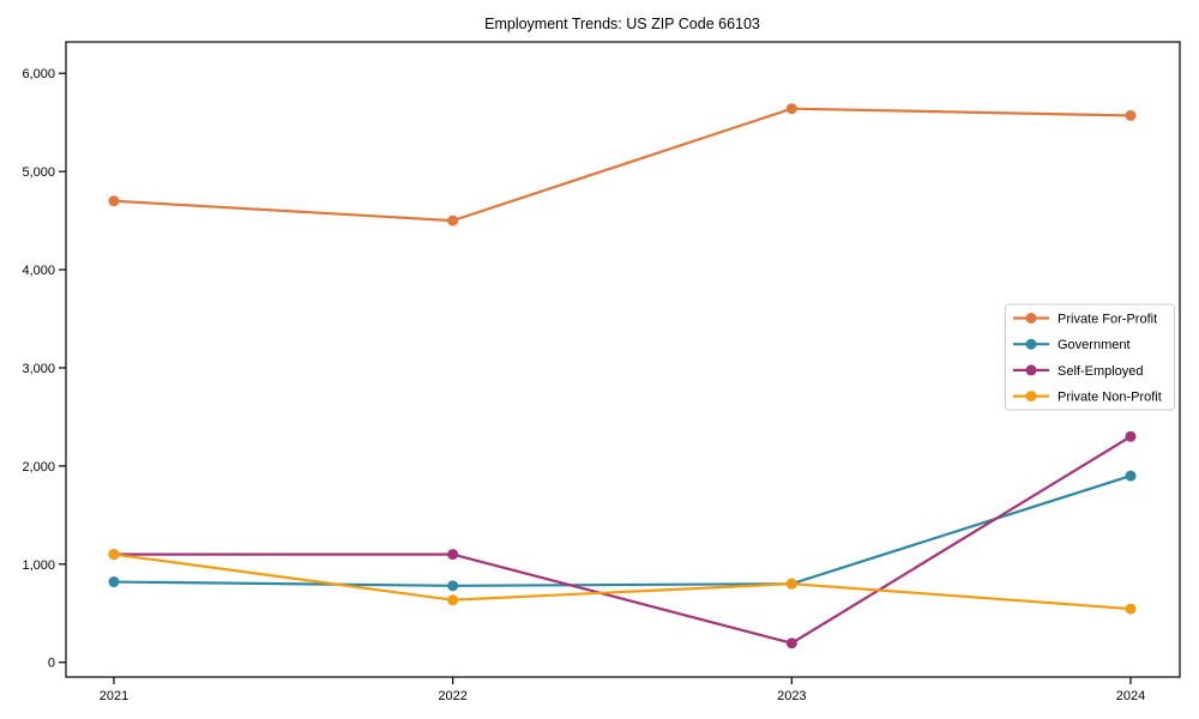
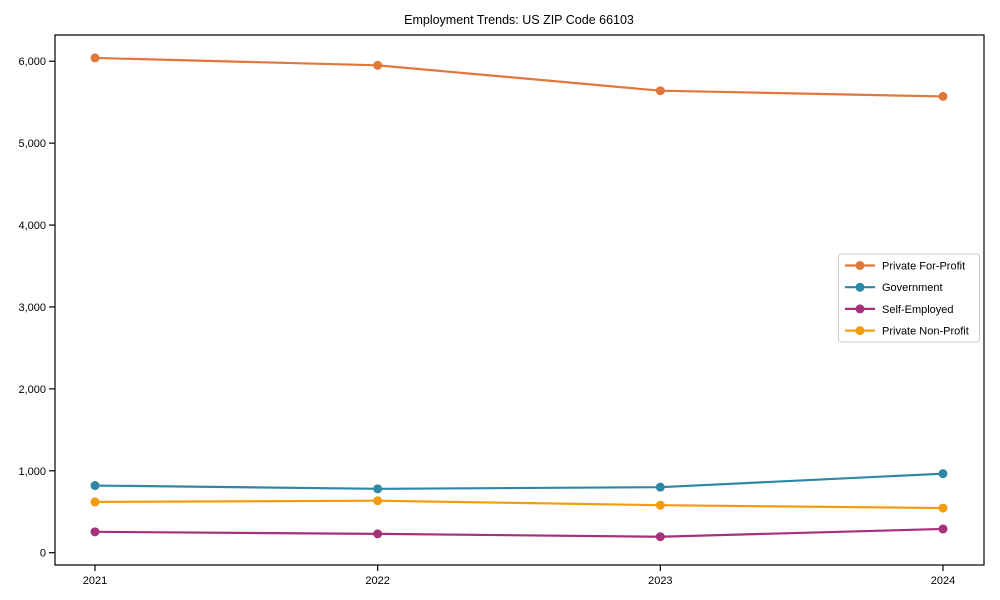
Private For-Profit/2021: 4700 -> 6000
Self-Employed/2021: 1100 -> 300
Private Non-Profit/2021: 1100 -> 600
Private For-Profit/2022: 4500 -> 6000
Self-Employed/2022: 1100 -> 200
Private Non-Profit/2023: 800 -> 600
Government/2024: 1900 -> 1000
Self-Employed/2024: 2300 -> 300
